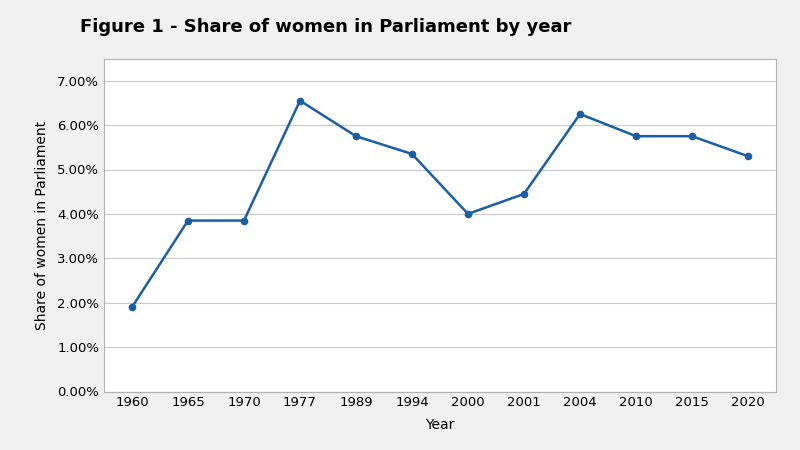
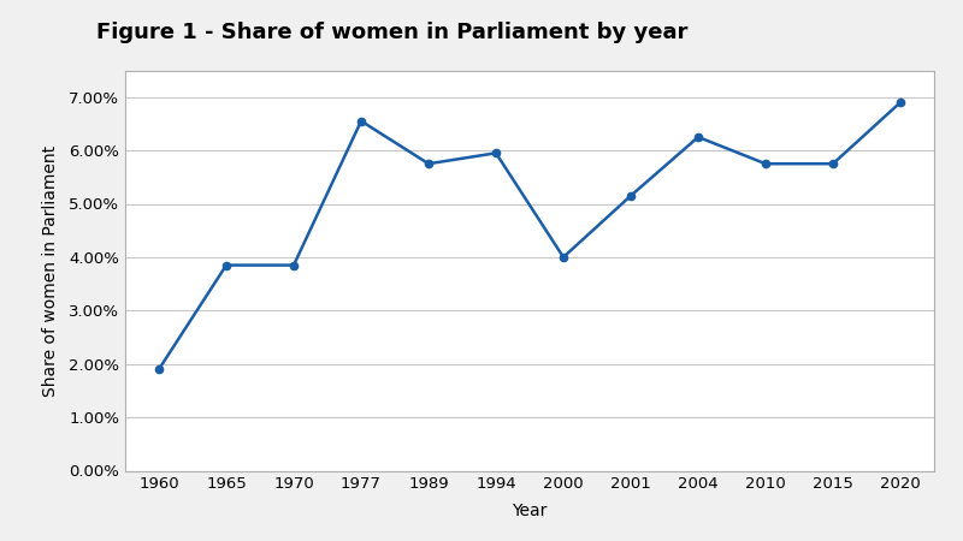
1994: 5.35% -> 5.95%
2001: 4.45% -> 5.15%
2020: 5.30% -> 6.90%
